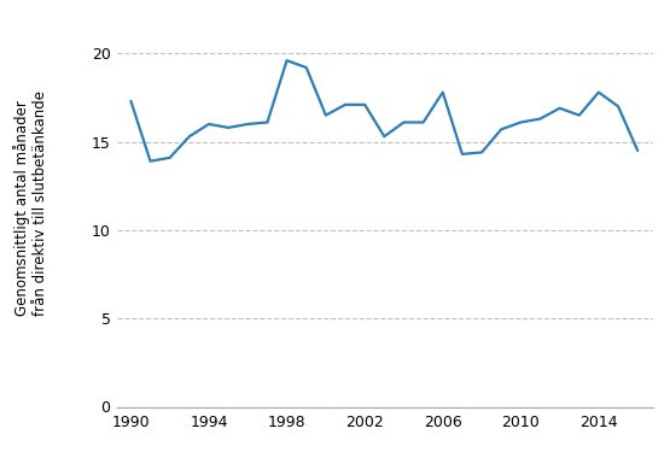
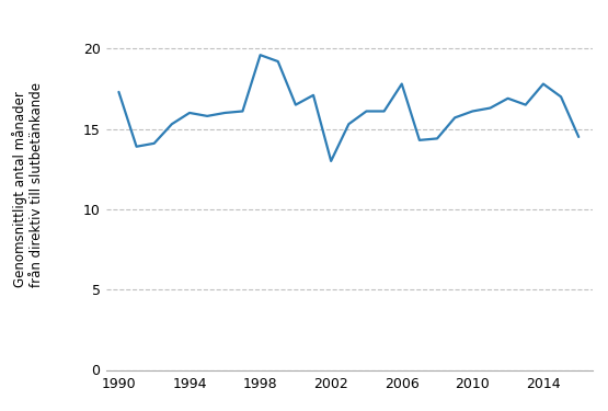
2002: 17.1 -> 13.0
